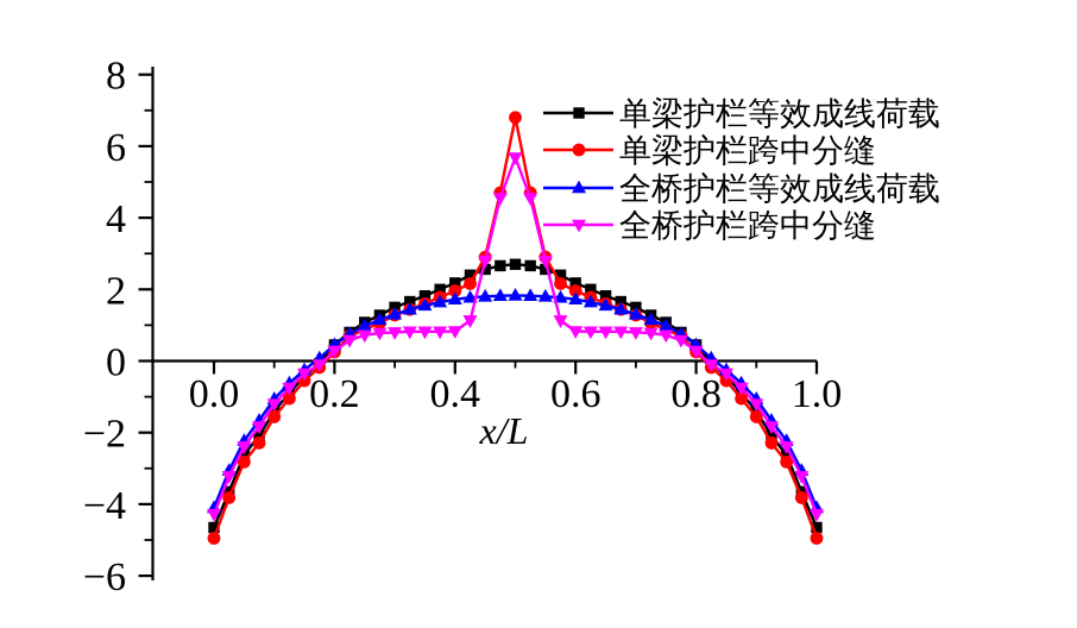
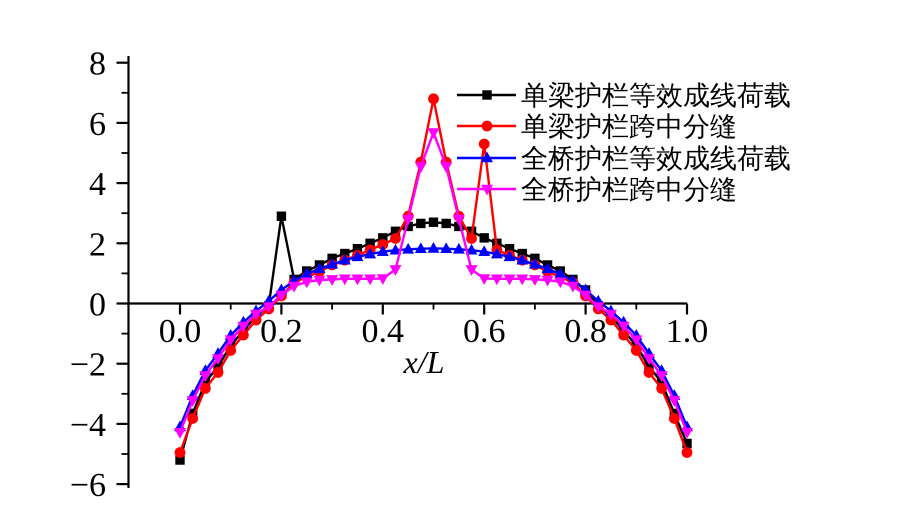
单梁护栏等效成线荷载/0.0: -4.7 -> -5.2
单梁护栏等效成线荷载/0.2: 0.5 -> 2.9
单梁护栏跨中分缝/0.6: 2.0 -> 5.3
